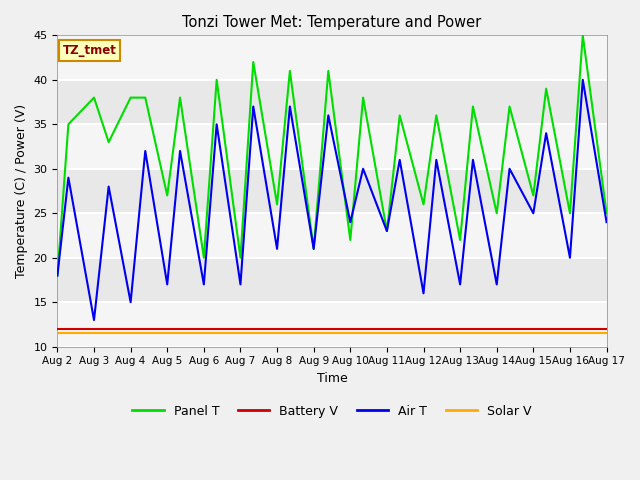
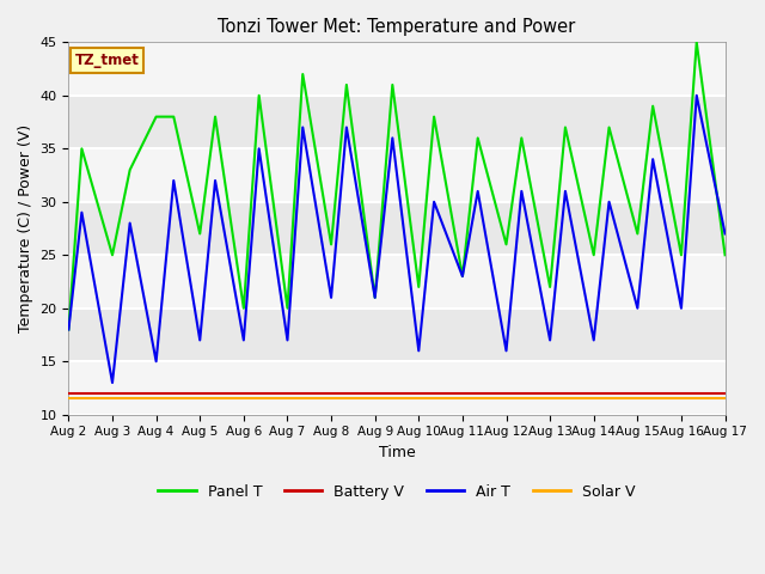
Panel T/Aug 3: 38 -> 25
Air T/Aug 10: 24 -> 16
Air T/Aug 15: 25 -> 20
Air T/Aug 17: 24 -> 27
